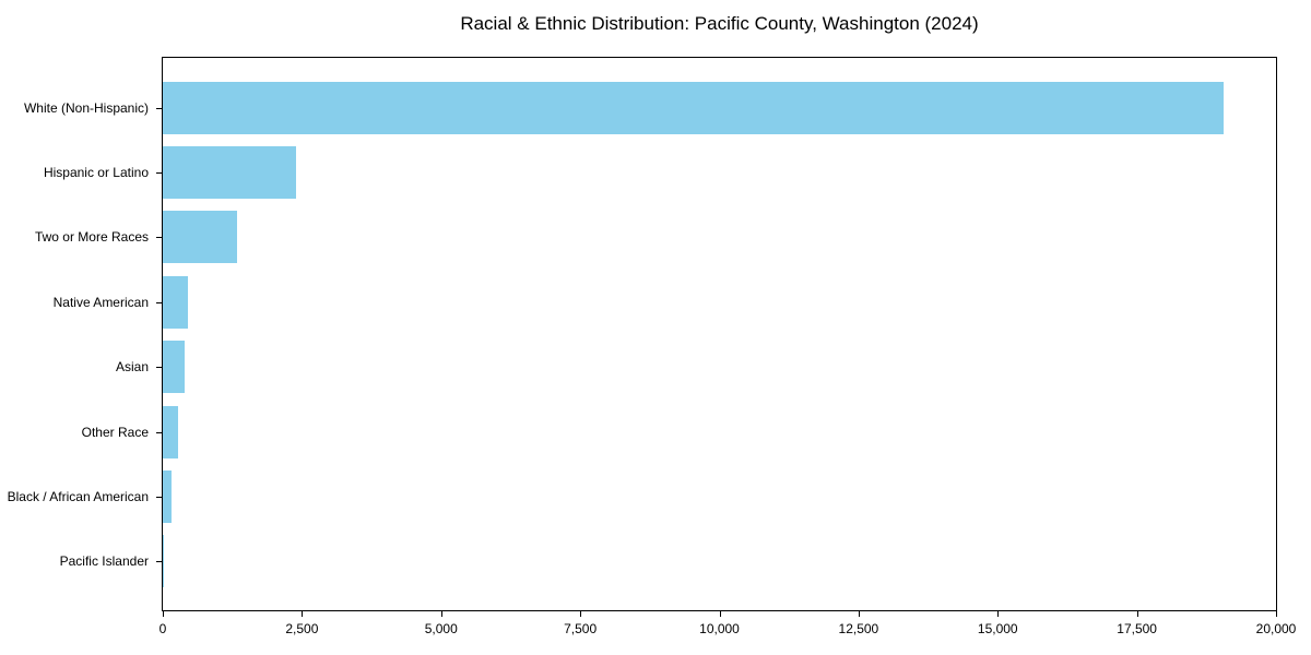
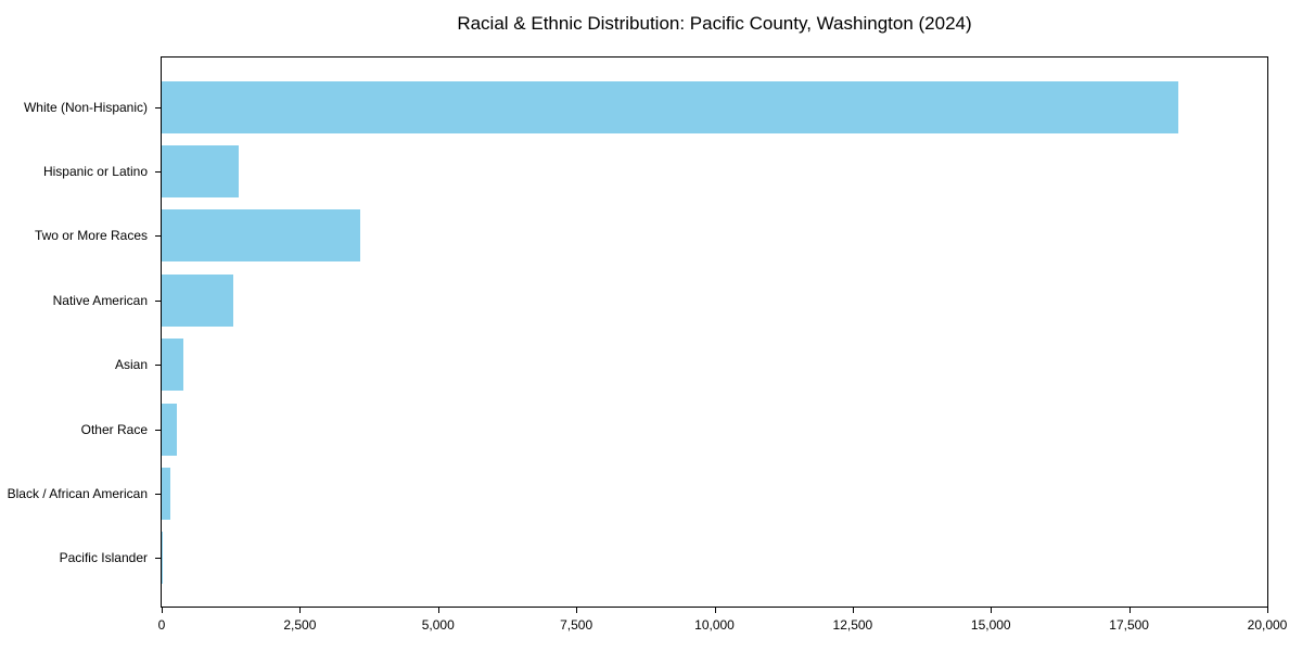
White (Non-Hispanic): 19000 -> 18400
Hispanic or Latino: 2400 -> 1400
Two or More Races: 1300 -> 3600
Native American: 400 -> 1300
